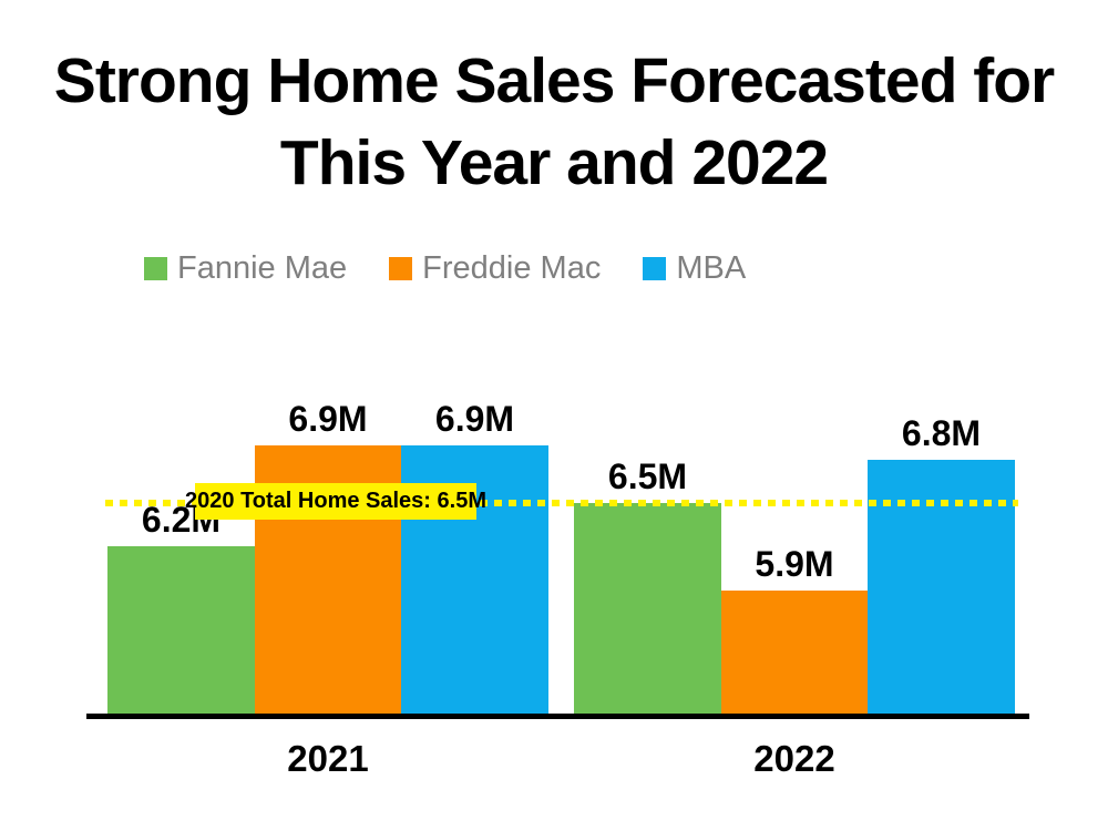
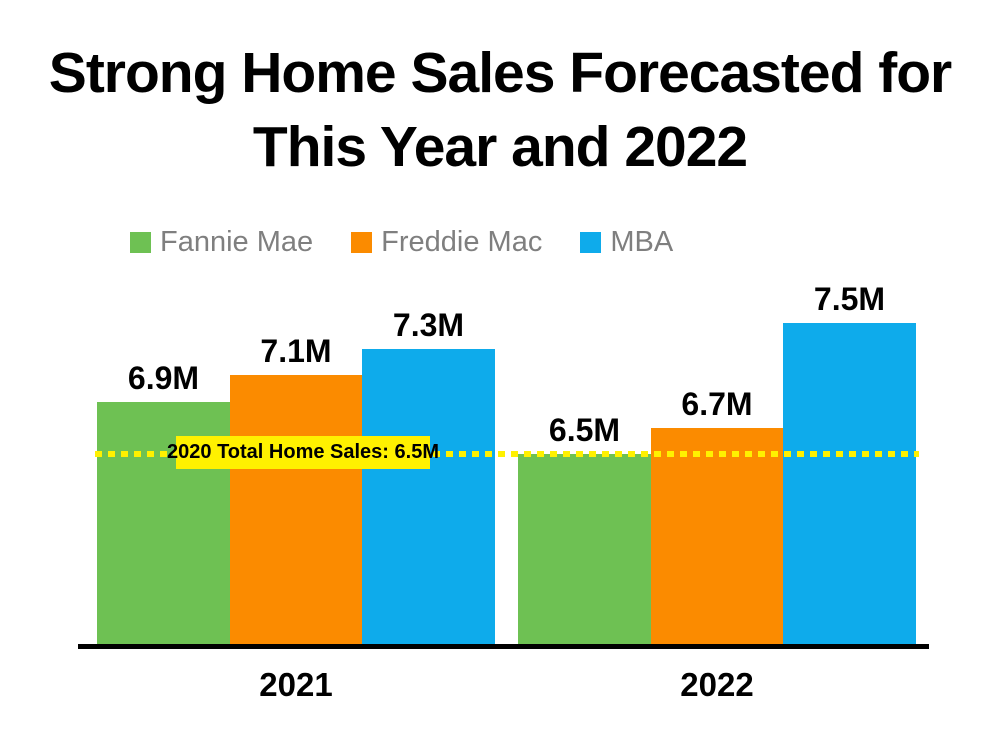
Fannie Mae/2021: 6.2M -> 6.9M
Freddie Mac/2021: 6.9M -> 7.1M
MBA/2021: 6.9M -> 7.3M
Freddie Mac/2022: 5.9M -> 6.7M
MBA/2022: 6.8M -> 7.5M
